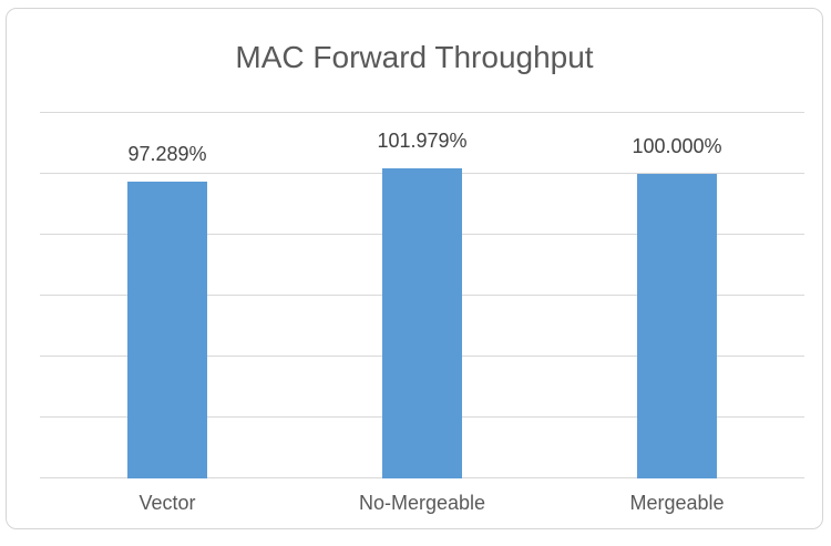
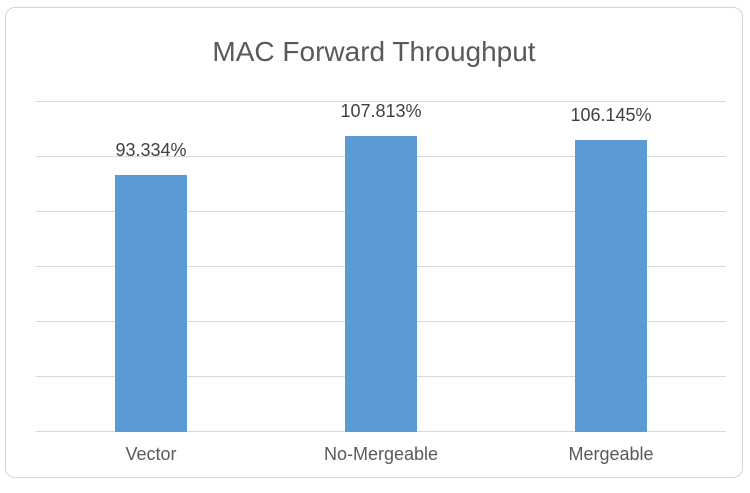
Vector: 97.289% -> 93.334%
No-Mergeable: 101.979% -> 107.813%
Mergeable: 100.000% -> 106.145%
